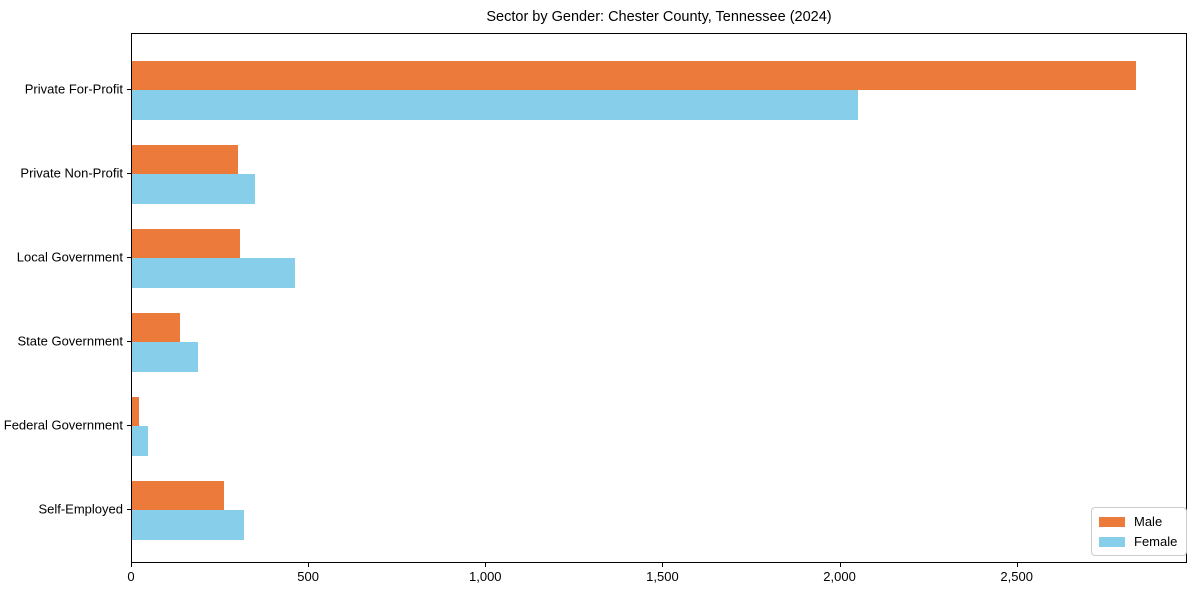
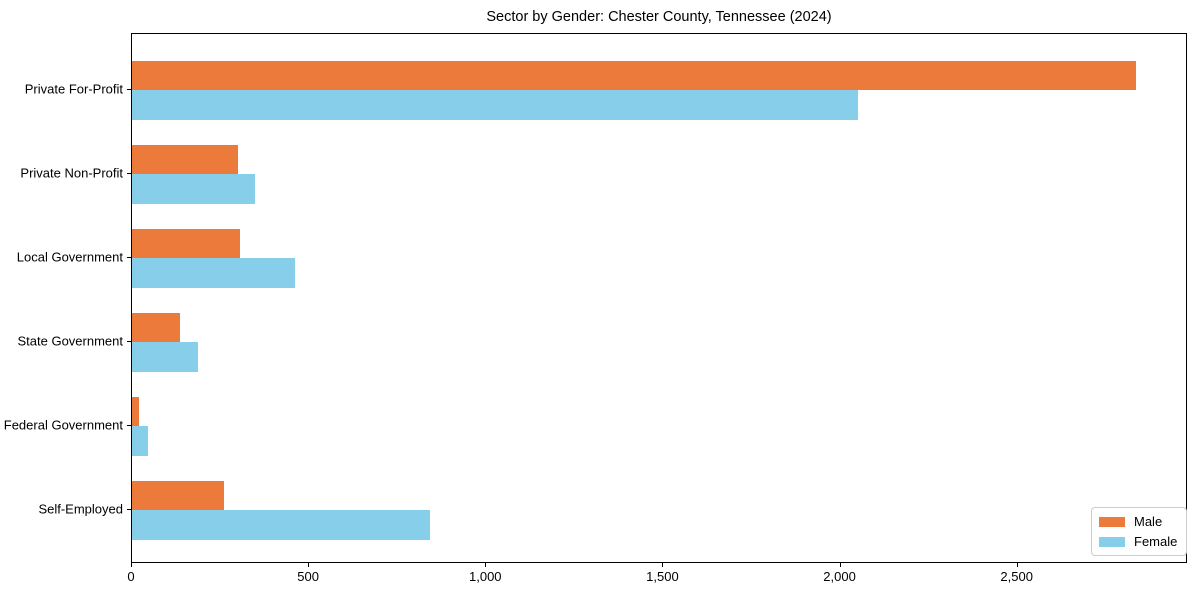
Female/Self-Employed: 320 -> 840
